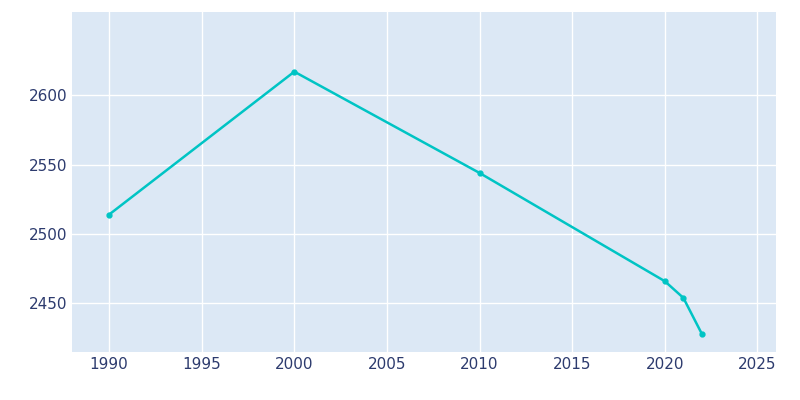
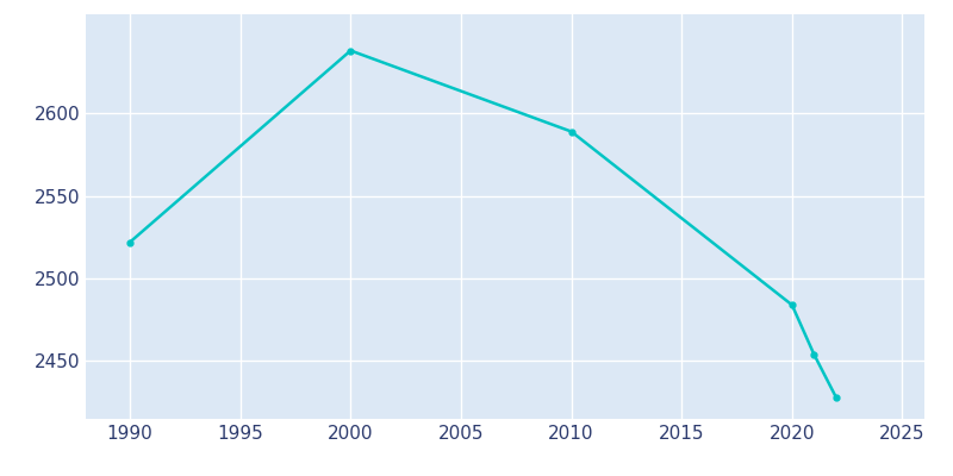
1990: 2514 -> 2522
2000: 2617 -> 2638
2010: 2544 -> 2589
2020: 2466 -> 2484
